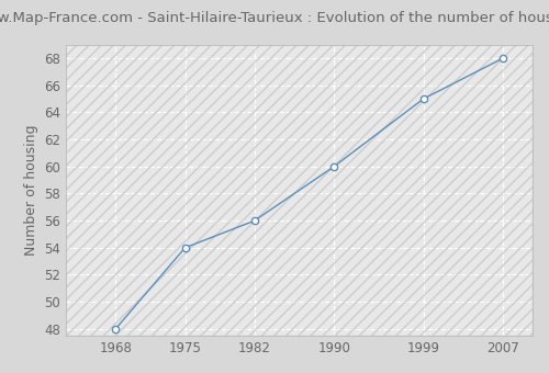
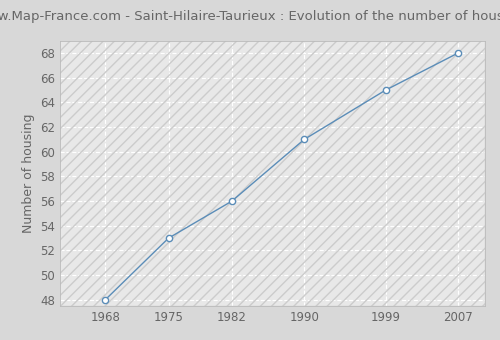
1975: 54 -> 53
1990: 60 -> 61
